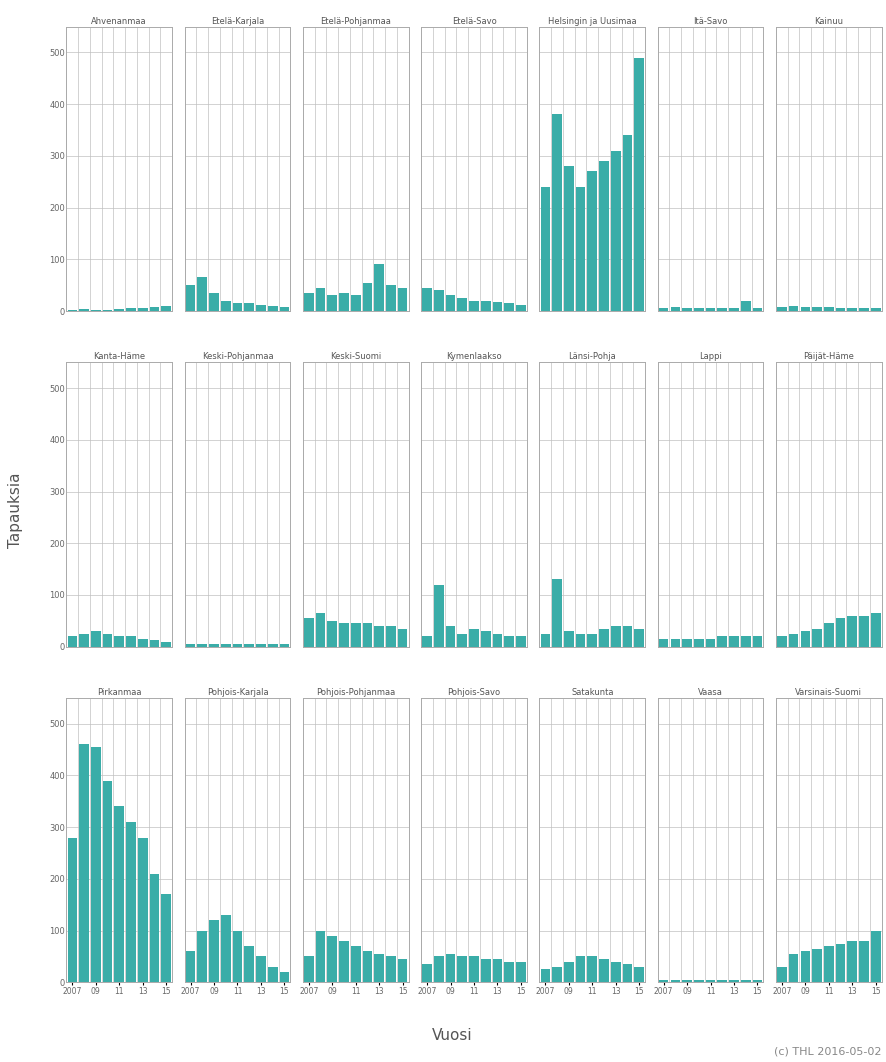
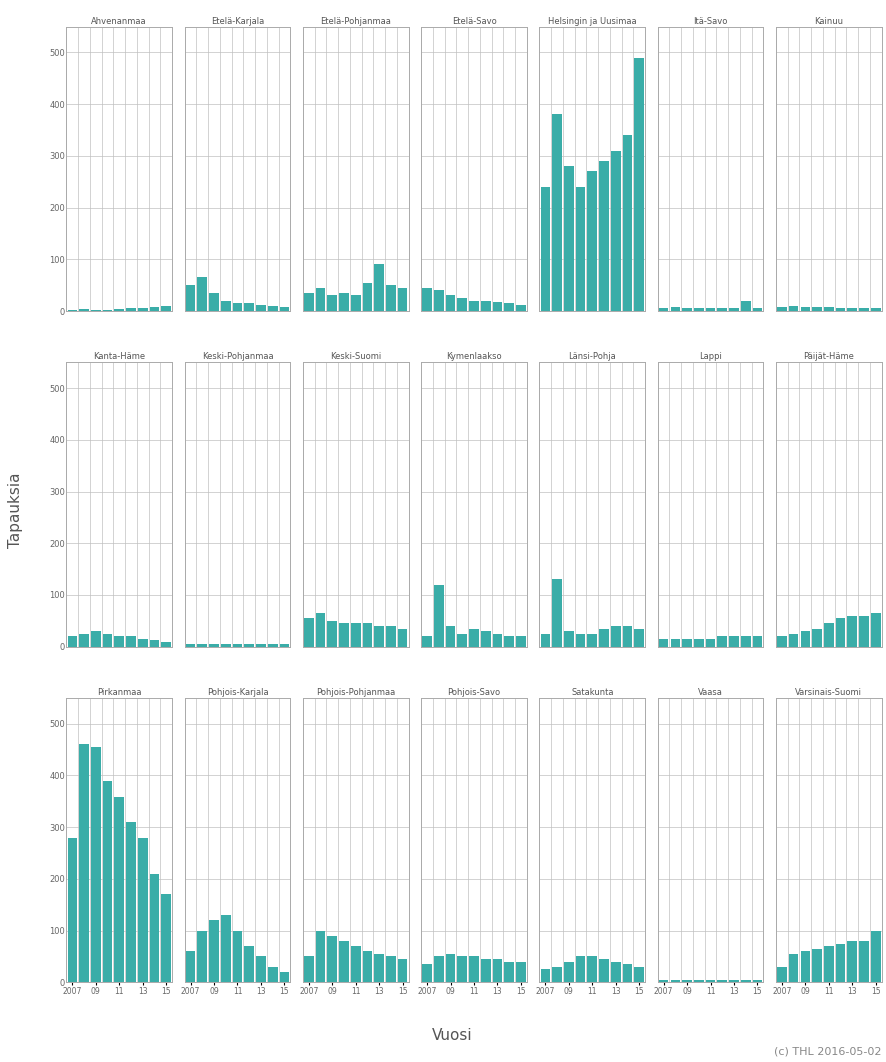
Pirkanmaa/11: 340 -> 358
